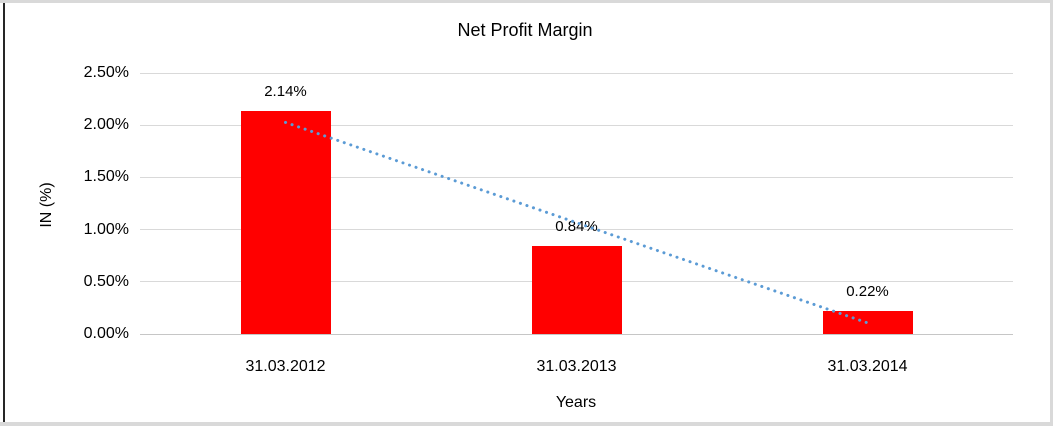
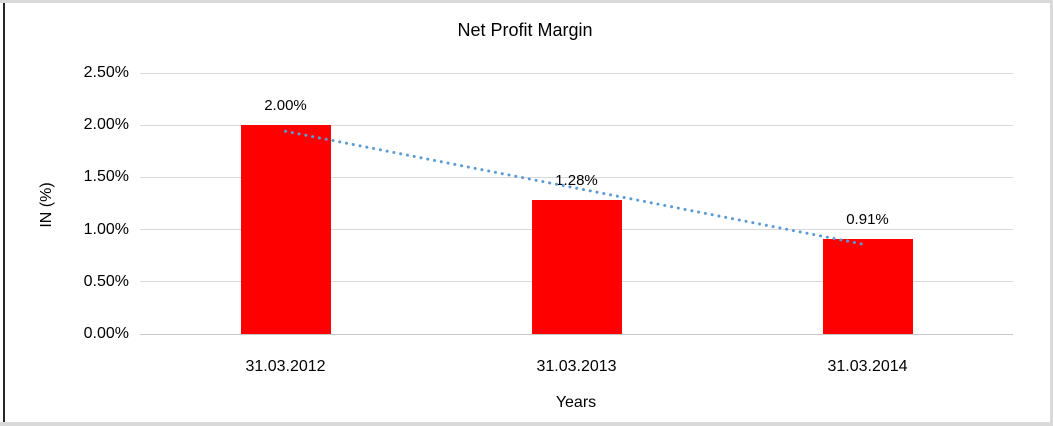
31.03.2012: 2.14% -> 2.00%
31.03.2013: 0.84% -> 1.28%
31.03.2014: 0.22% -> 0.91%
